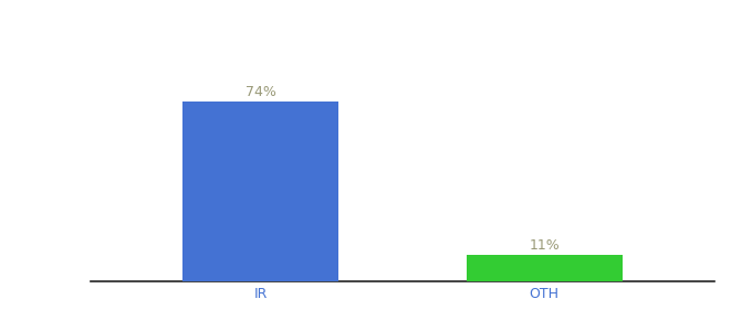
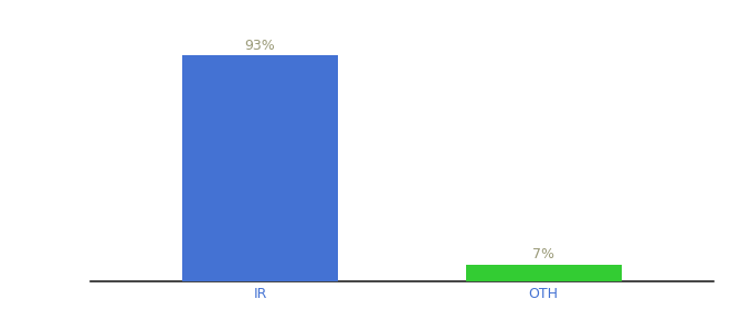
IR: 74% -> 93%
OTH: 11% -> 7%
